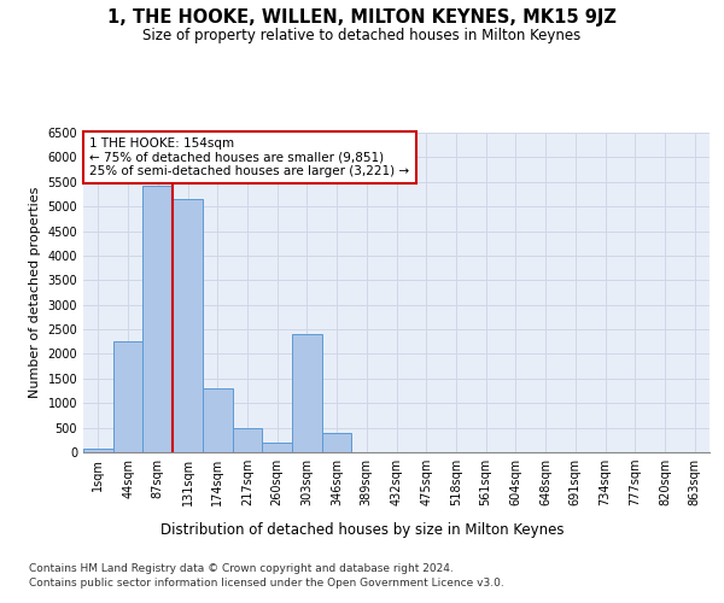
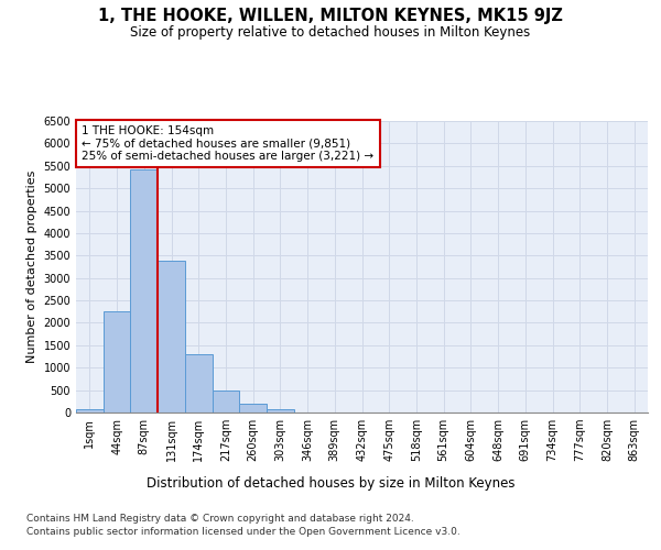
131sqm: 5150 -> 3380
303sqm: 2400 -> 70
346sqm: 400 -> 0
